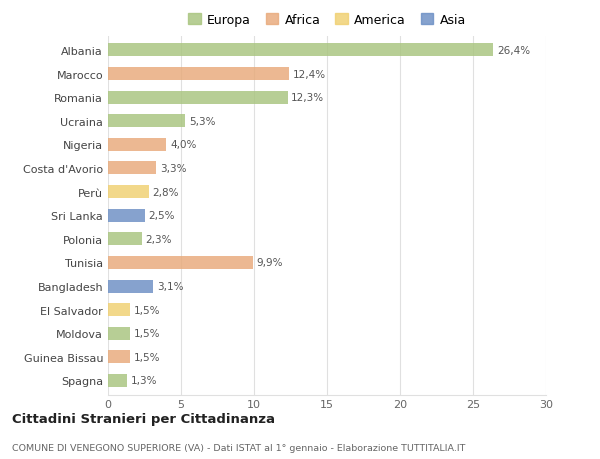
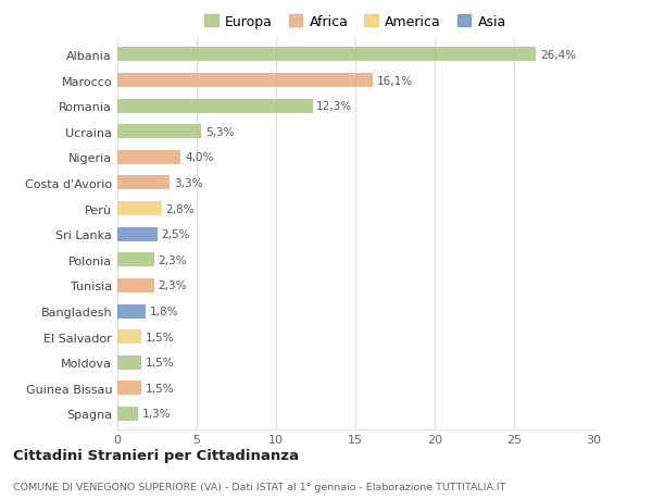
Marocco: 12,4% -> 16,1%
Tunisia: 9,9% -> 2,3%
Bangladesh: 3,1% -> 1,8%
